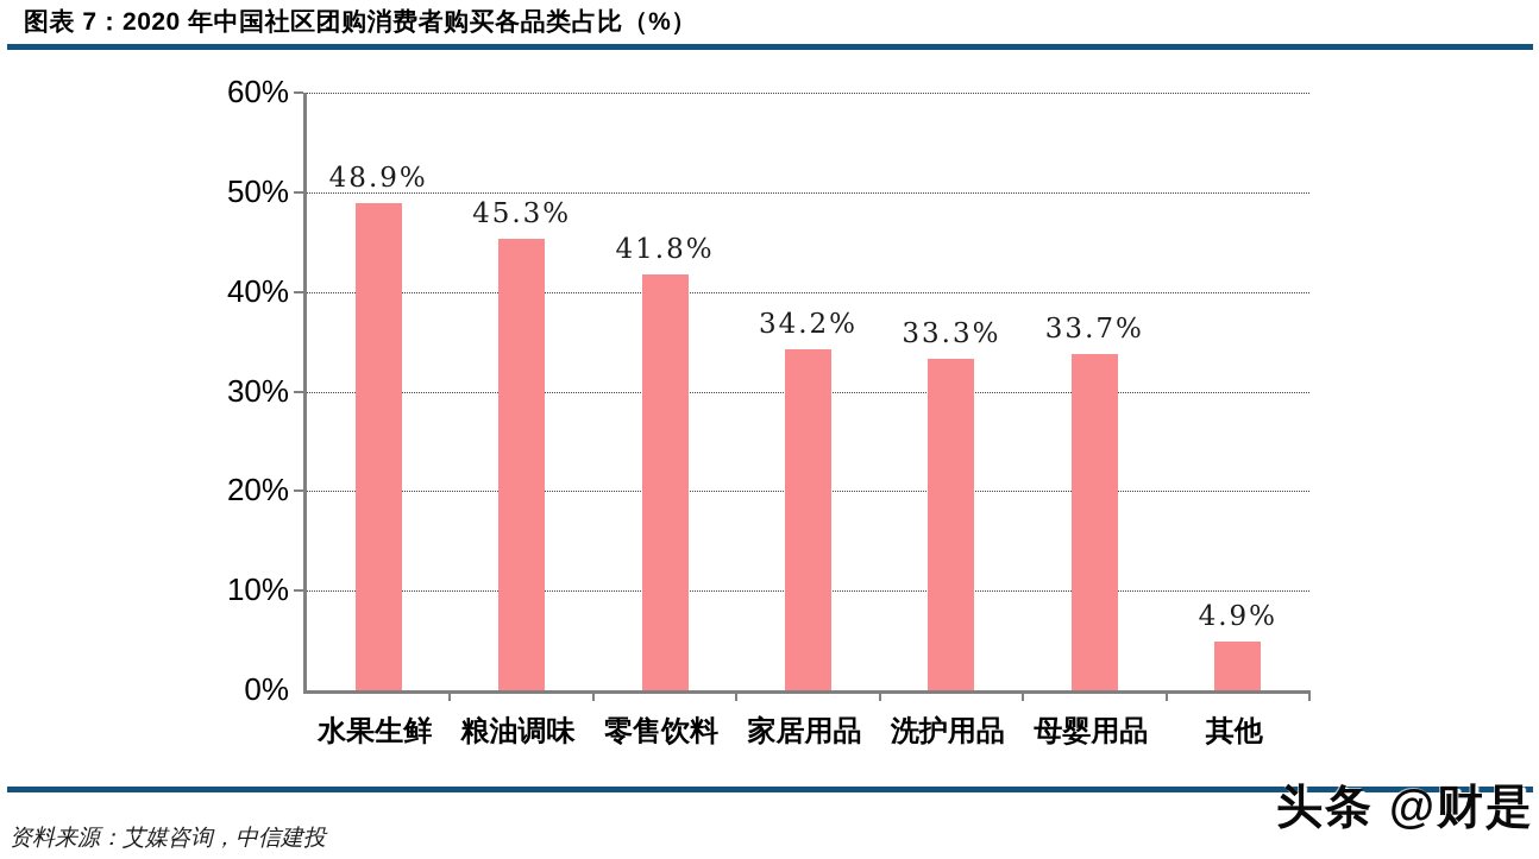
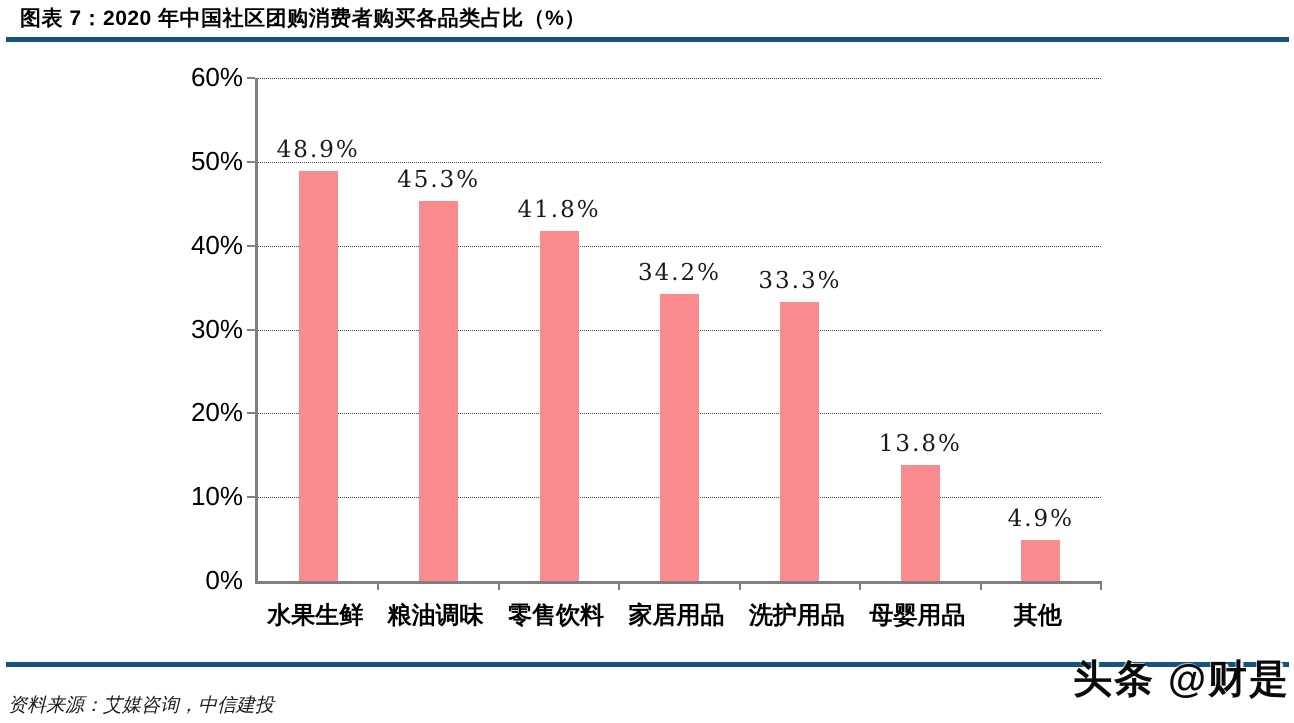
母婴用品: 33.7% -> 13.8%
